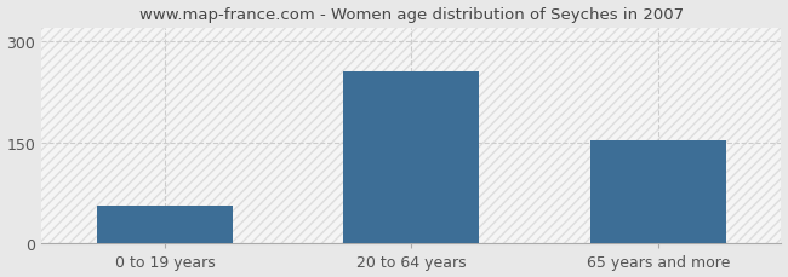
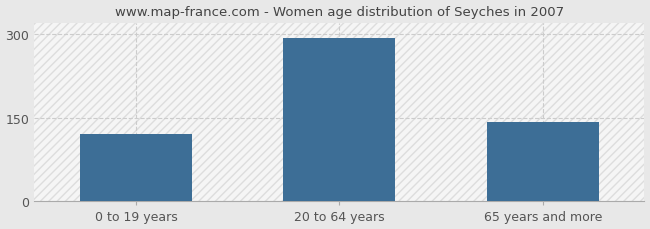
0 to 19 years: 56 -> 120
20 to 64 years: 256 -> 293
65 years and more: 154 -> 143
